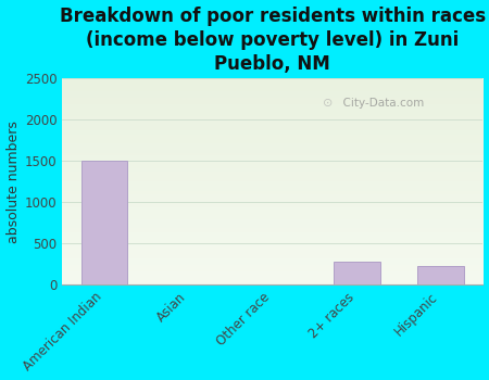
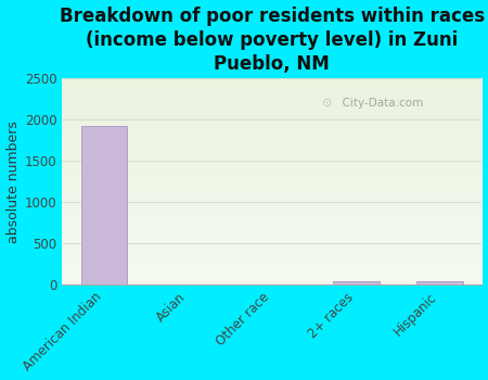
American Indian: 1500 -> 1930
2+ races: 280 -> 40
Hispanic: 220 -> 40
